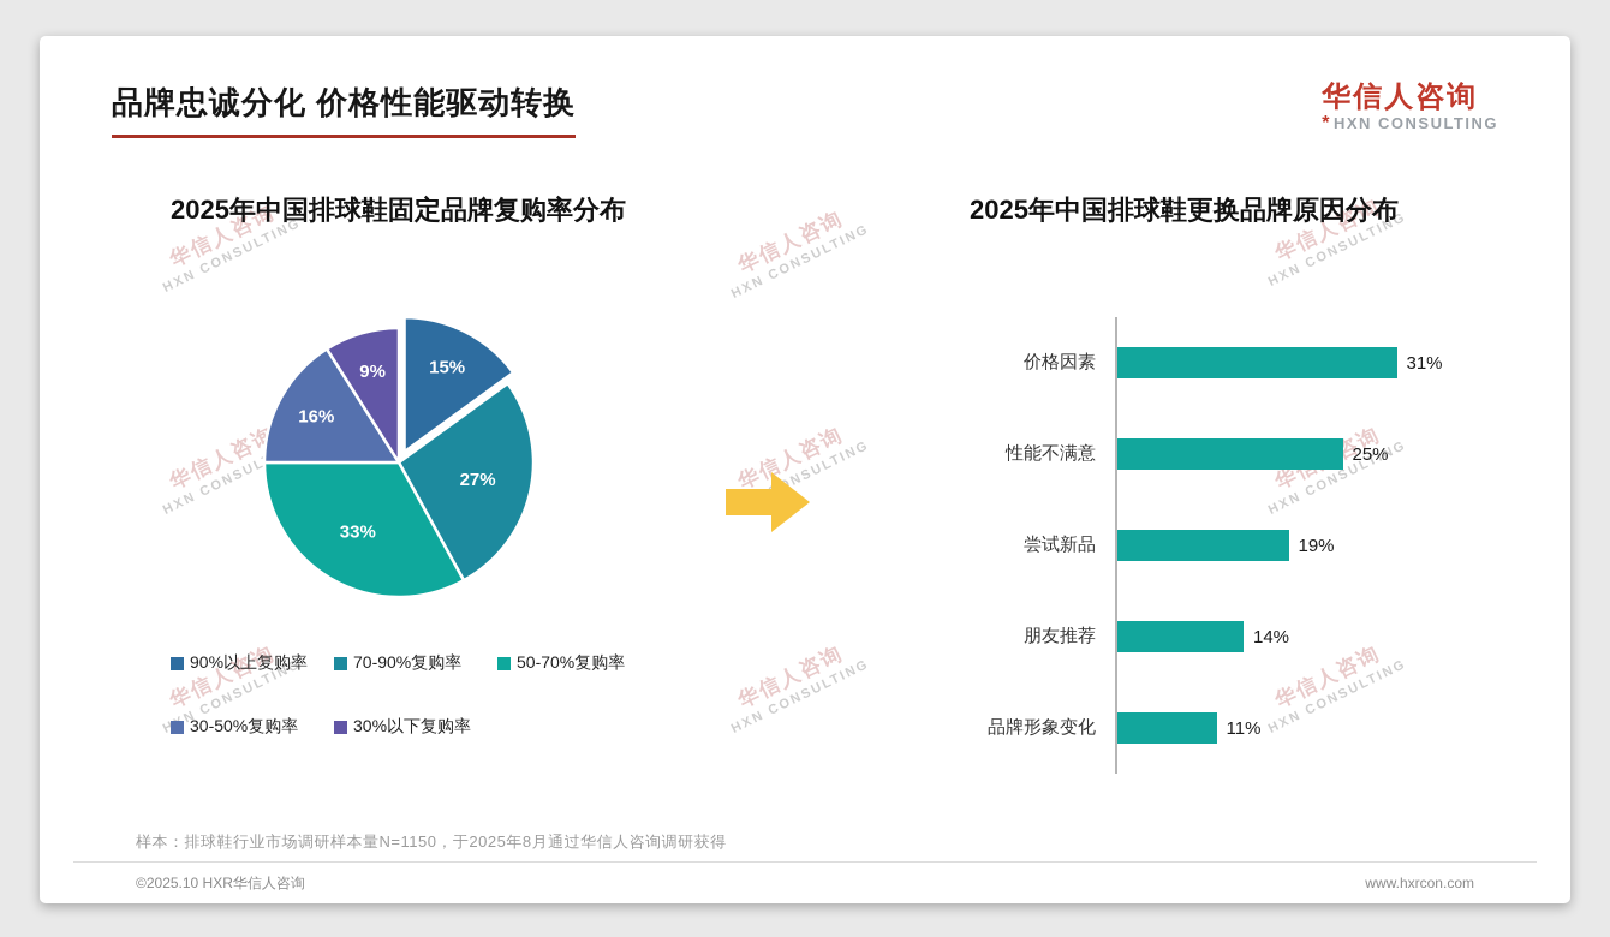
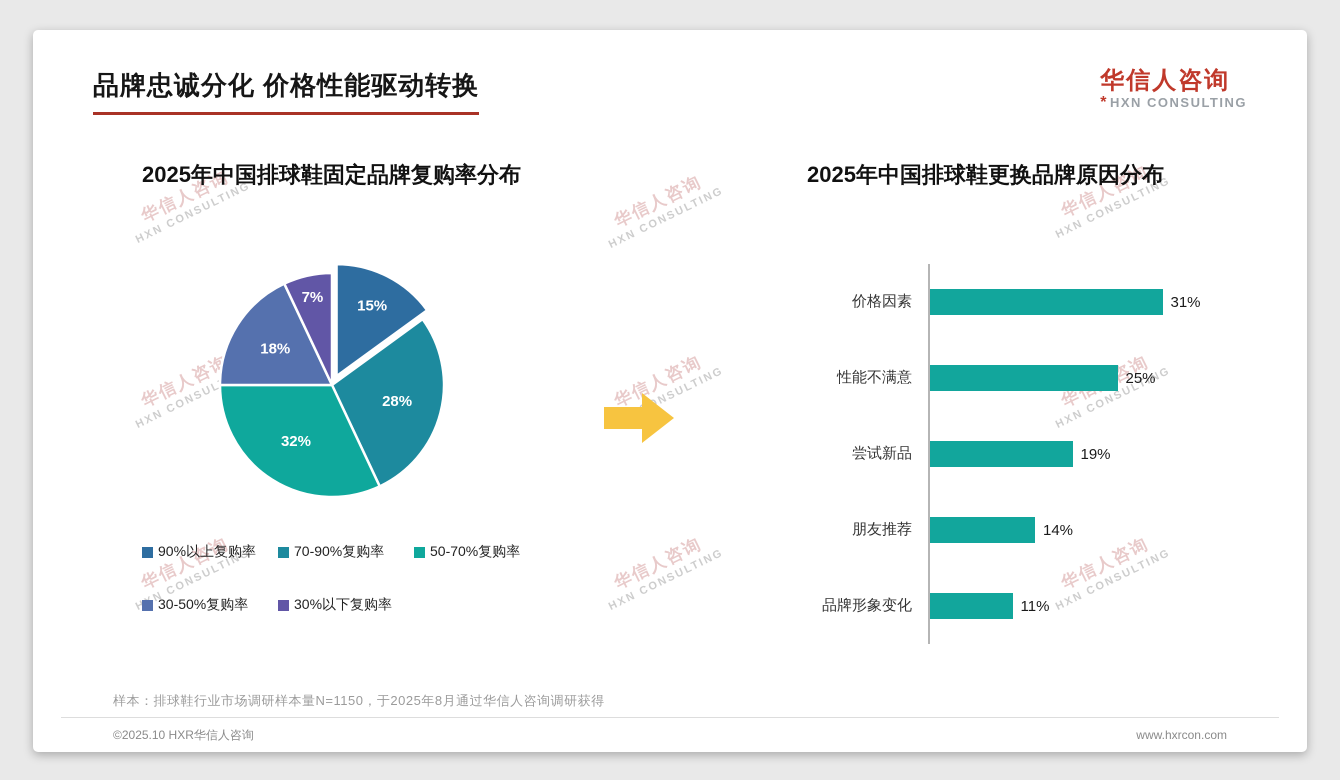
2025年中国排球鞋固定品牌复购率分布/70-90%复购率: 27% -> 28%
2025年中国排球鞋固定品牌复购率分布/50-70%复购率: 33% -> 32%
2025年中国排球鞋固定品牌复购率分布/30-50%复购率: 16% -> 18%
2025年中国排球鞋固定品牌复购率分布/30%以下复购率: 9% -> 7%
